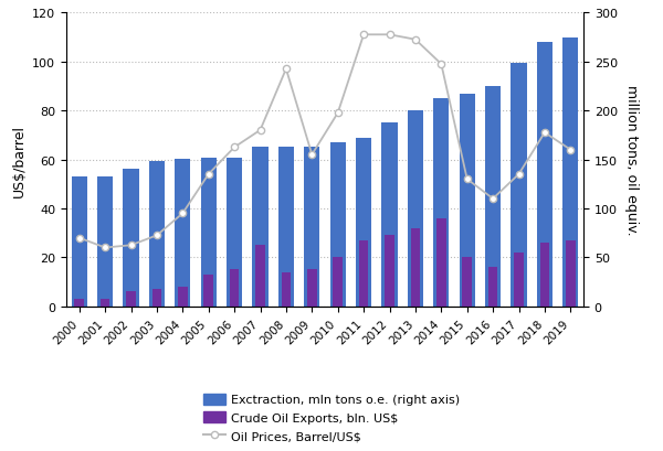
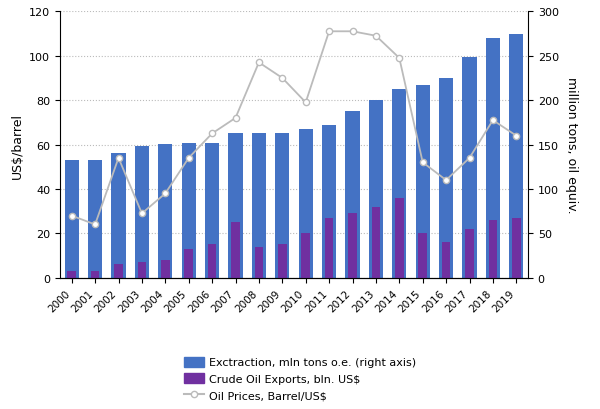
Oil Prices, Barrel/US$/2002: 25 -> 54
Oil Prices, Barrel/US$/2009: 62 -> 90
